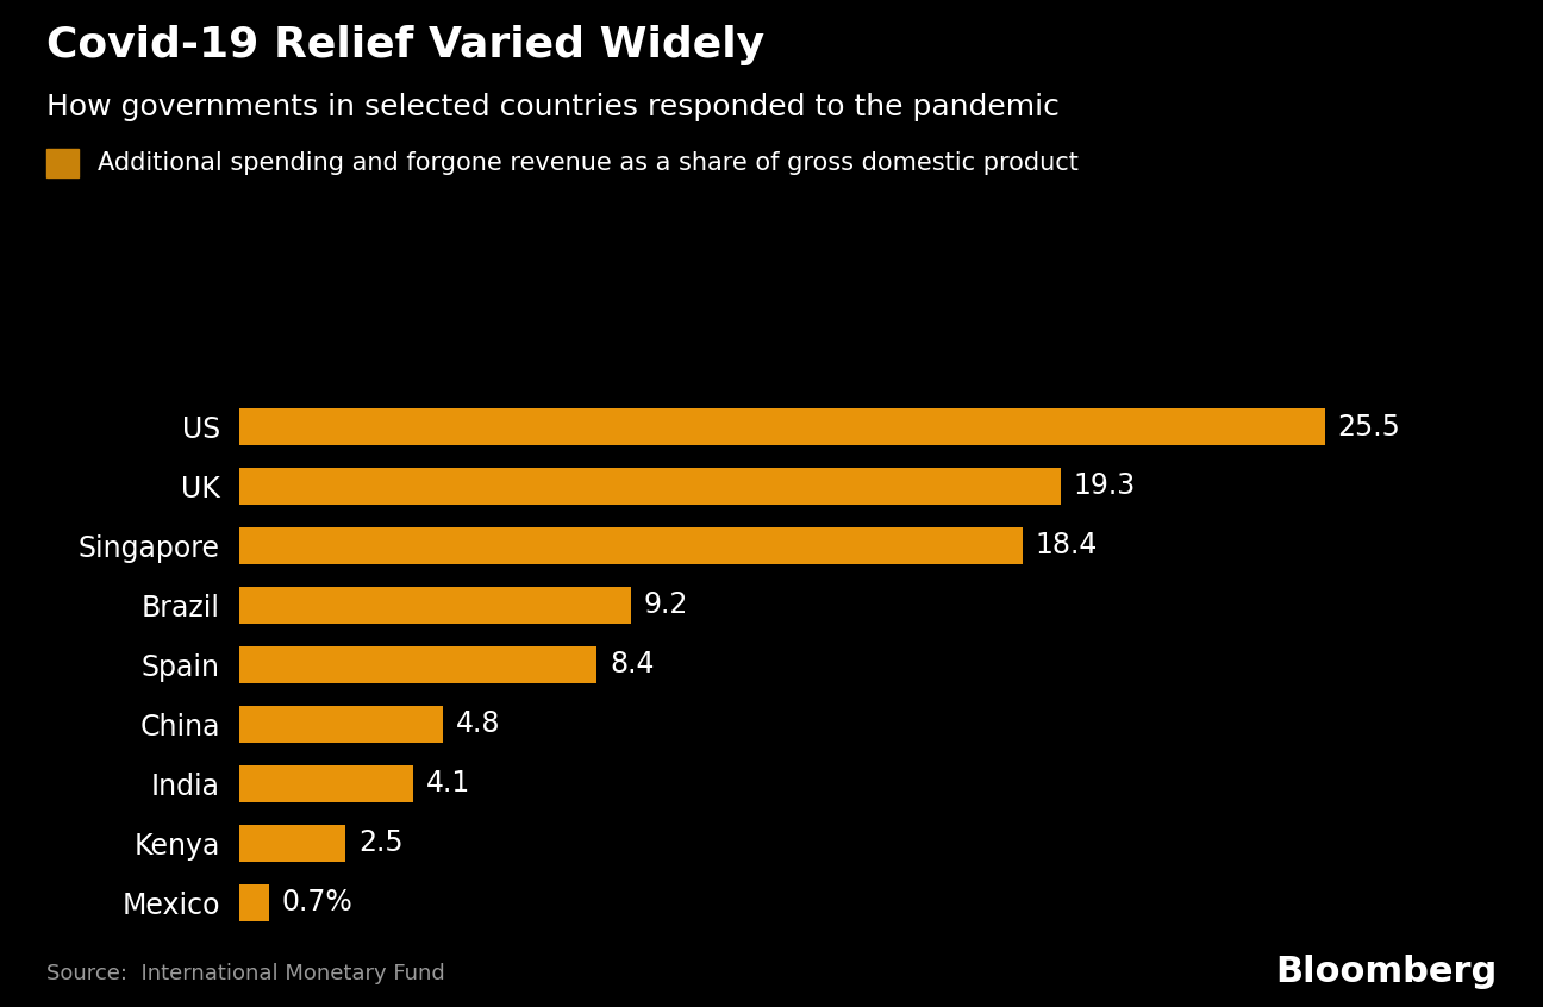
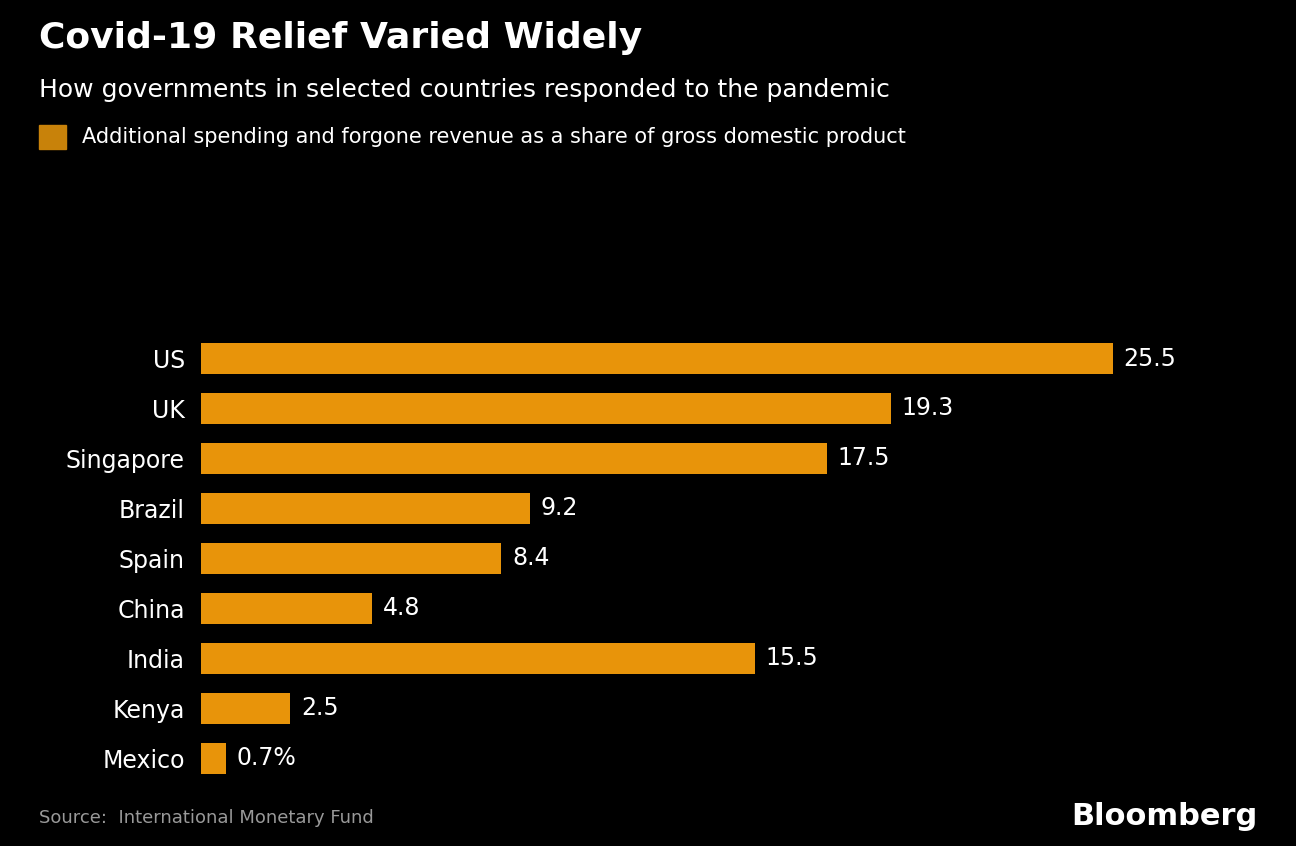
Singapore: 18.4 -> 17.5
India: 4.1 -> 15.5
